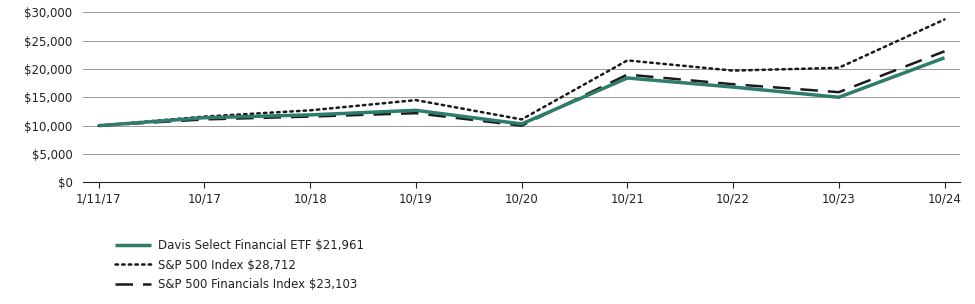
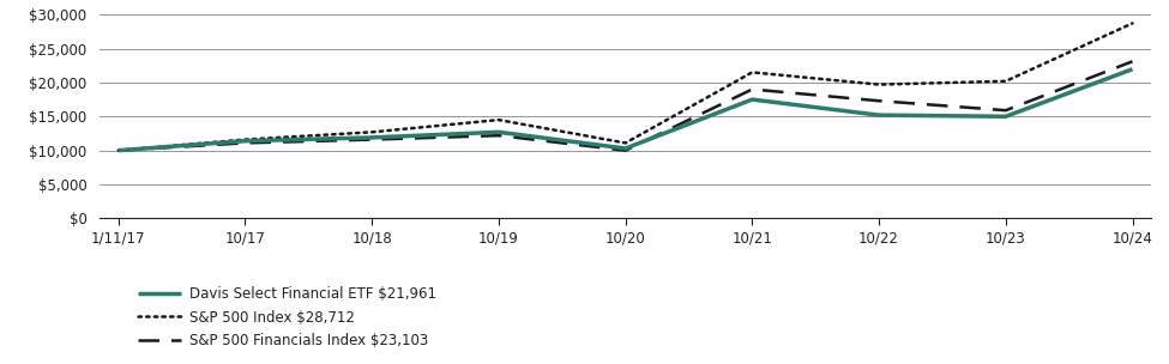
Davis Select Financial ETF $21,961/10/21: $18,400 -> $17,500
Davis Select Financial ETF $21,961/10/22: $16,800 -> $15,200
